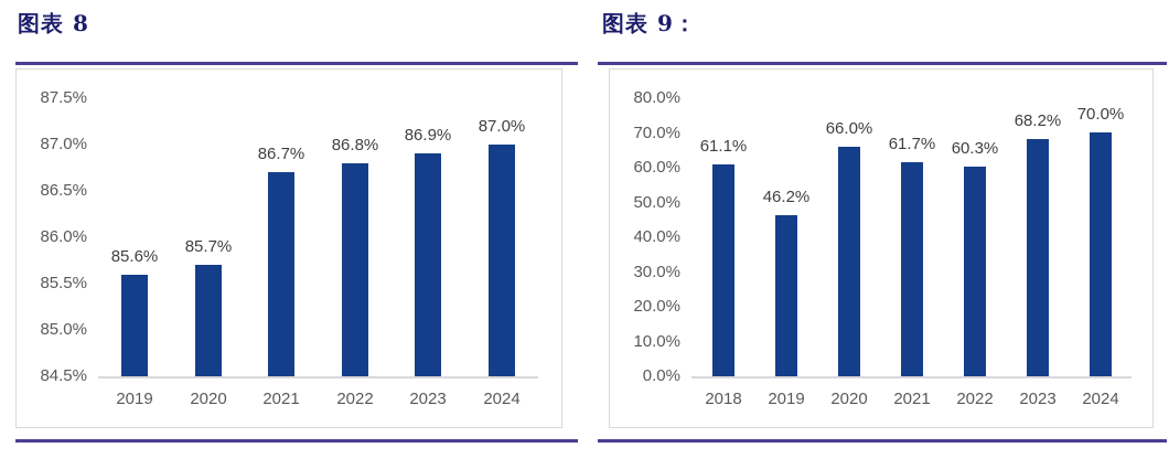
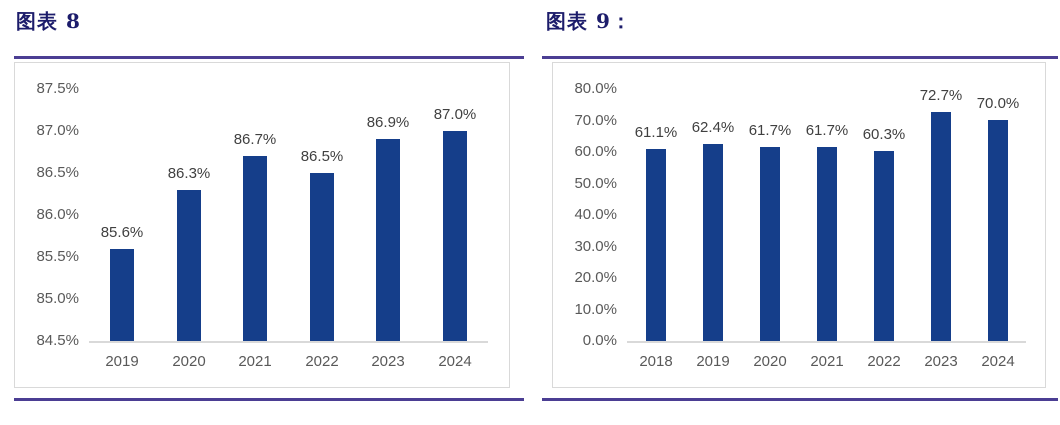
图表 8/2020: 85.7% -> 86.3%
图表 8/2022: 86.8% -> 86.5%
图表 9：/2019: 46.2% -> 62.4%
图表 9：/2020: 66.0% -> 61.7%
图表 9：/2023: 68.2% -> 72.7%
